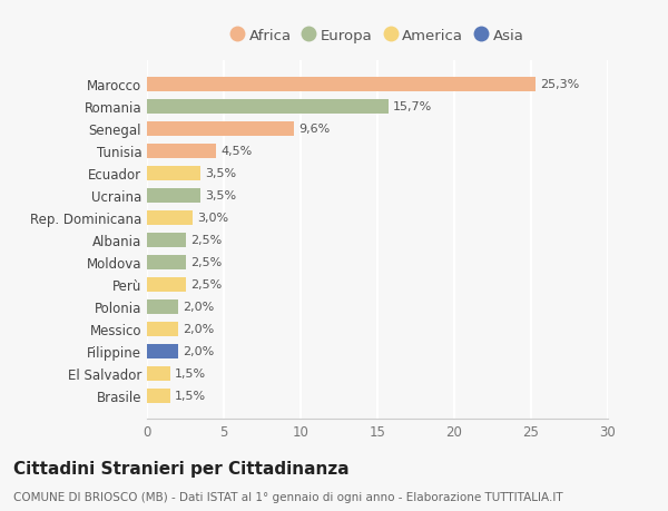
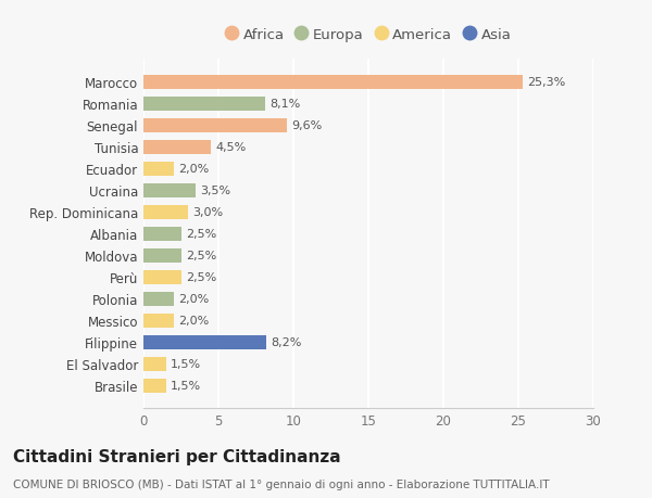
Romania: 15,7% -> 8,1%
Ecuador: 3,5% -> 2,0%
Filippine: 2,0% -> 8,2%
